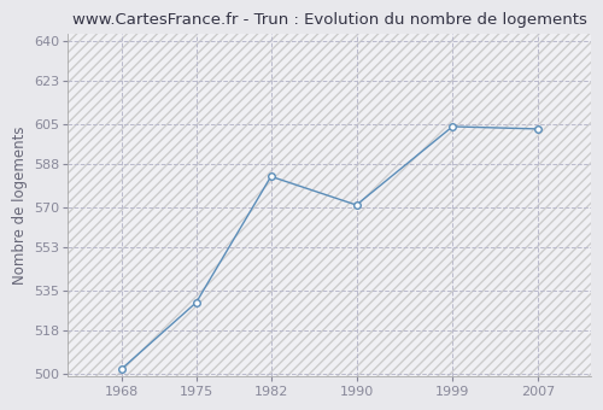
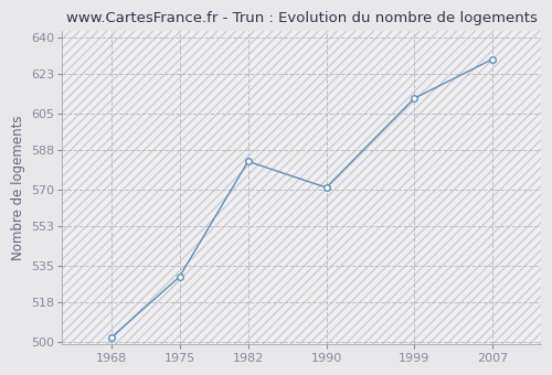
1999: 604 -> 612
2007: 603 -> 630
